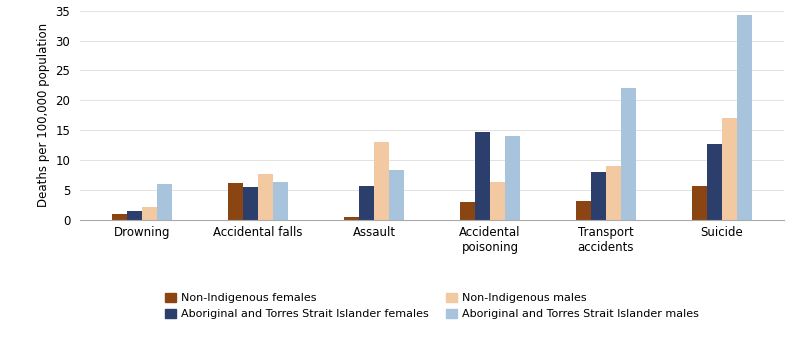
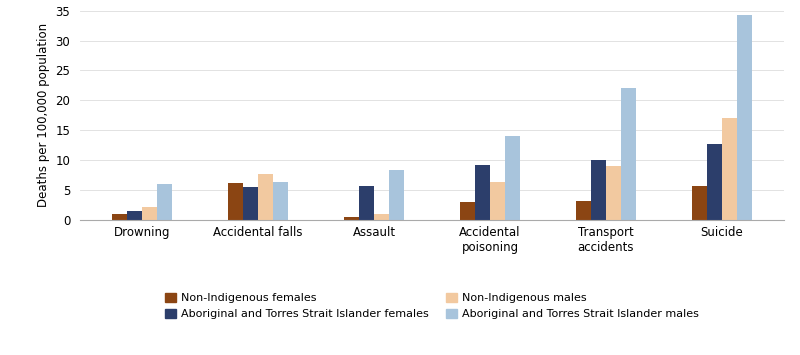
Non-Indigenous males/Assault: 13.0 -> 1.1
Aboriginal and Torres Strait Islander females/Accidental poisoning: 14.8 -> 9.2
Aboriginal and Torres Strait Islander females/Transport accidents: 8.0 -> 10.0
